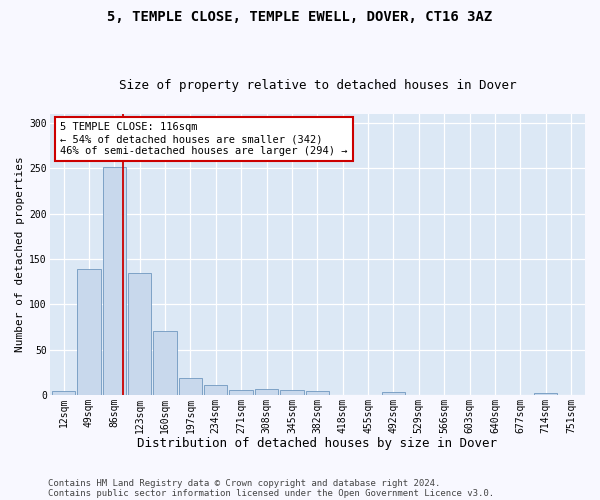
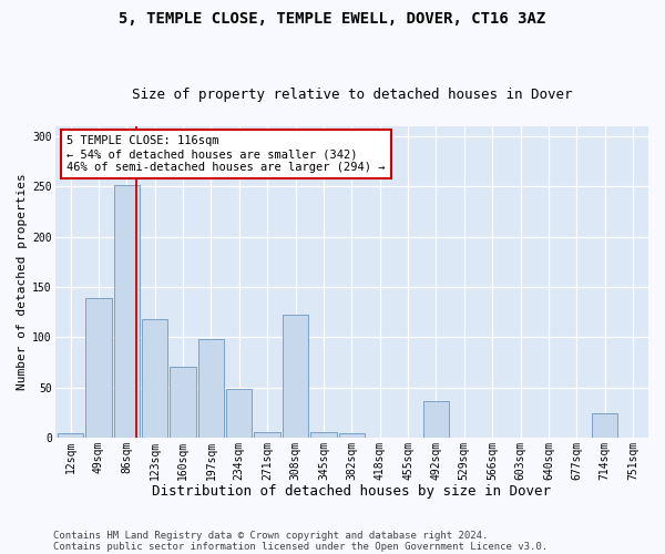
123sqm: 134 -> 118
197sqm: 19 -> 98
234sqm: 11 -> 48
308sqm: 6 -> 122
492sqm: 3 -> 36
714sqm: 2 -> 24
